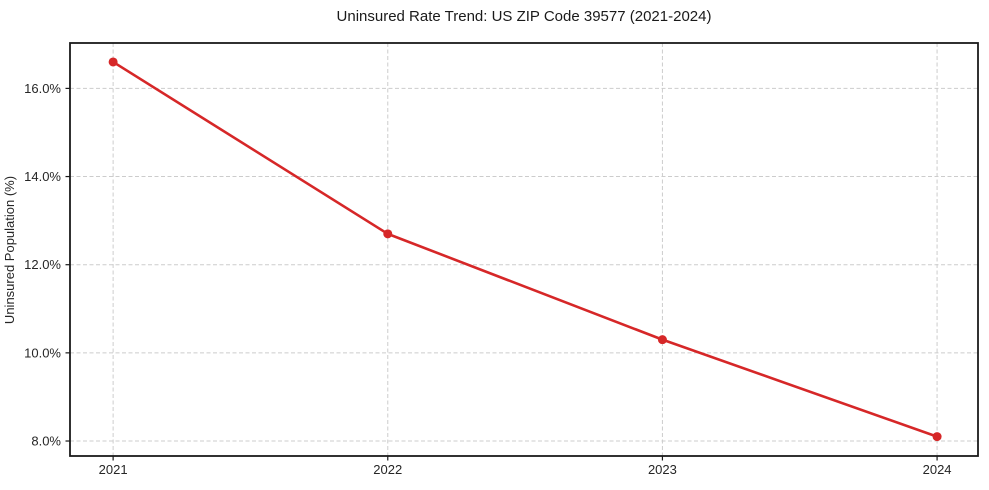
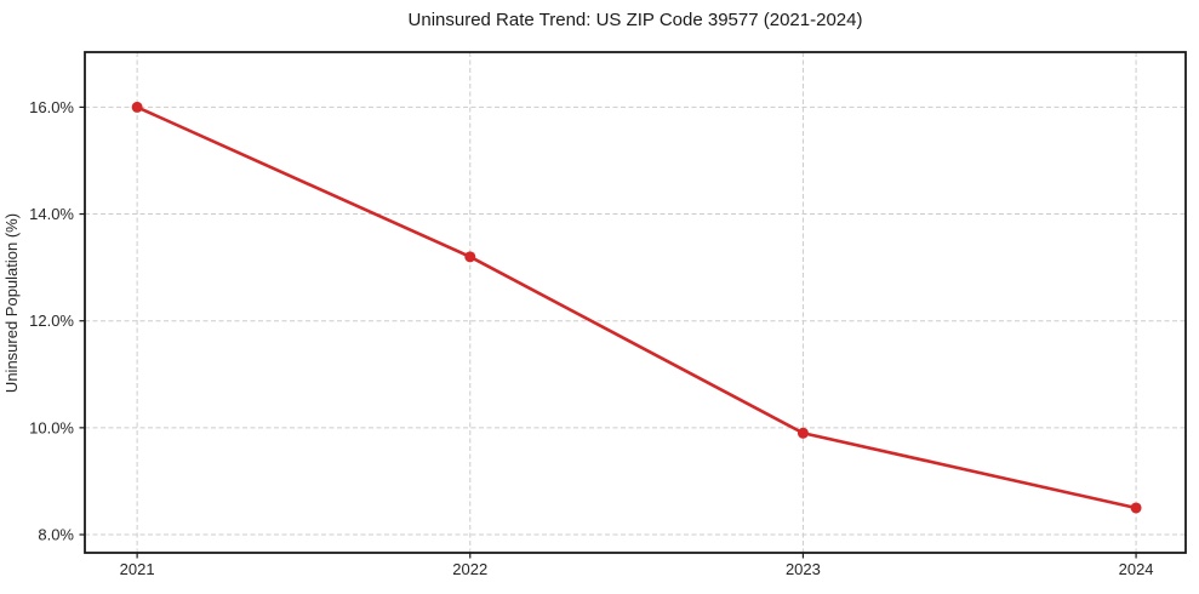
2021: 16.6% -> 16.0%
2022: 12.7% -> 13.2%
2023: 10.3% -> 9.9%
2024: 8.1% -> 8.5%
